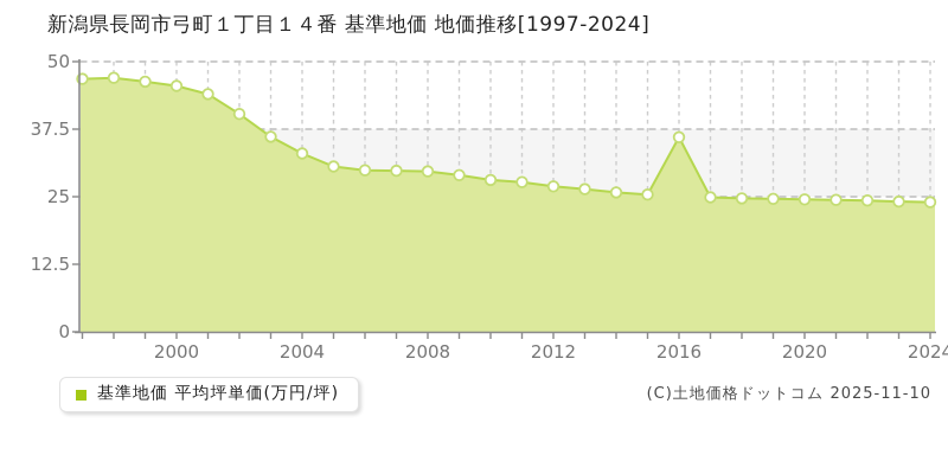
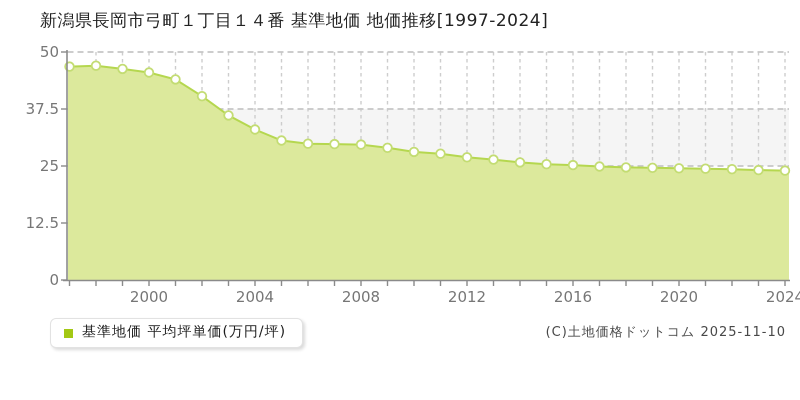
2016: 36 -> 25
